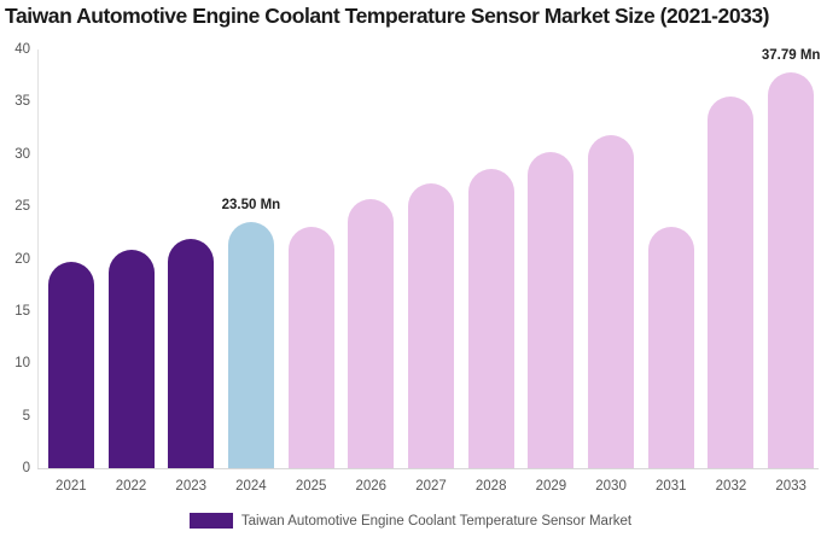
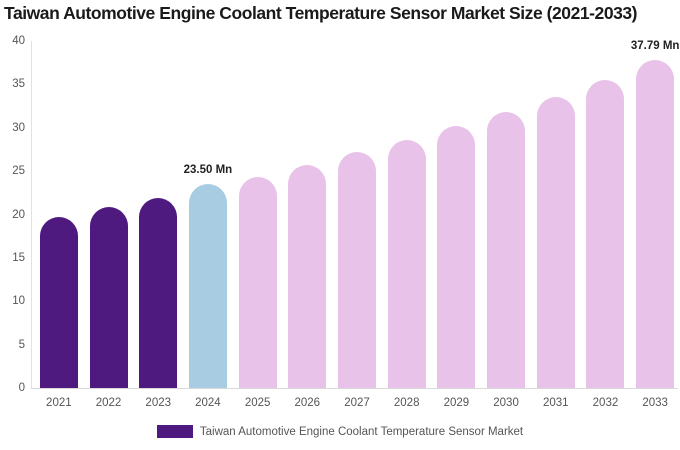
2025: 23 -> 24
2031: 23 -> 34
